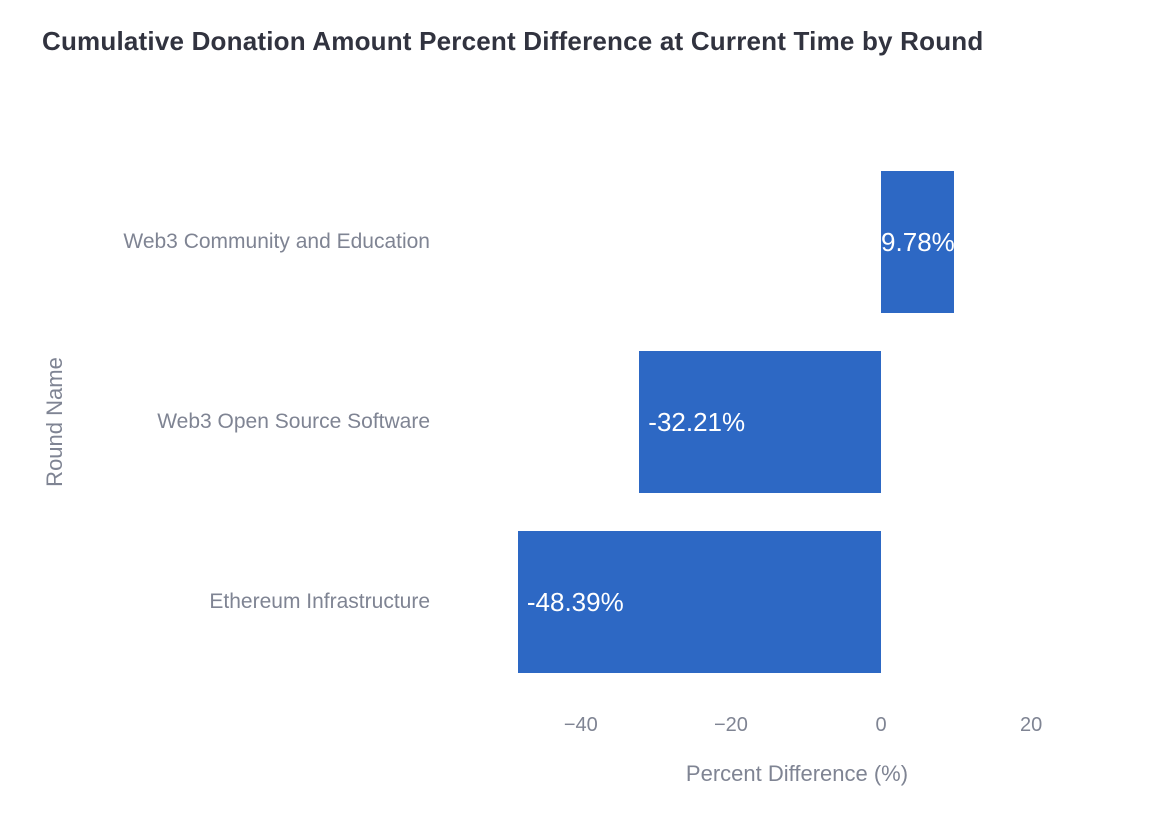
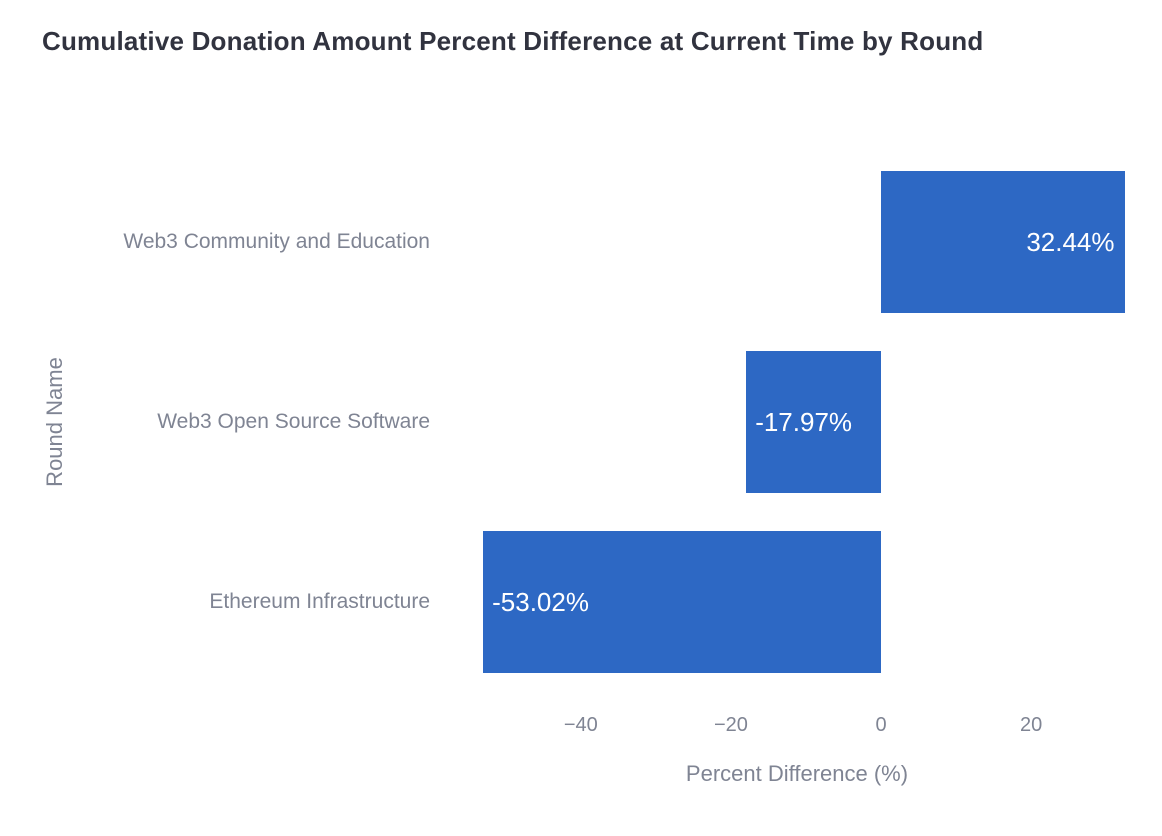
Web3 Community and Education: 9.78% -> 32.44%
Web3 Open Source Software: -32.21% -> -17.97%
Ethereum Infrastructure: -48.39% -> -53.02%
